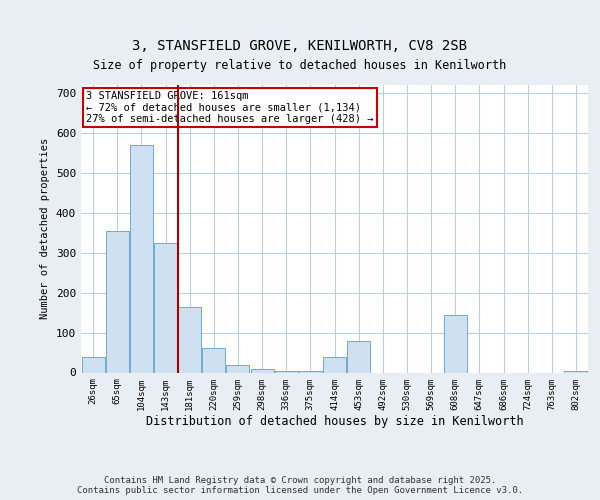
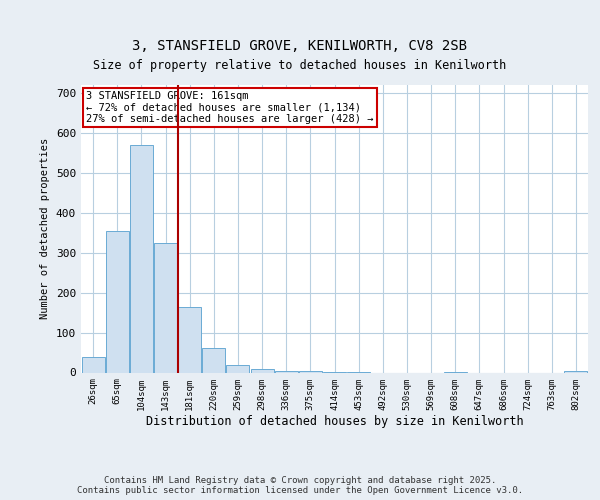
414sqm: 40 -> 1
453sqm: 80 -> 1
608sqm: 145 -> 1
